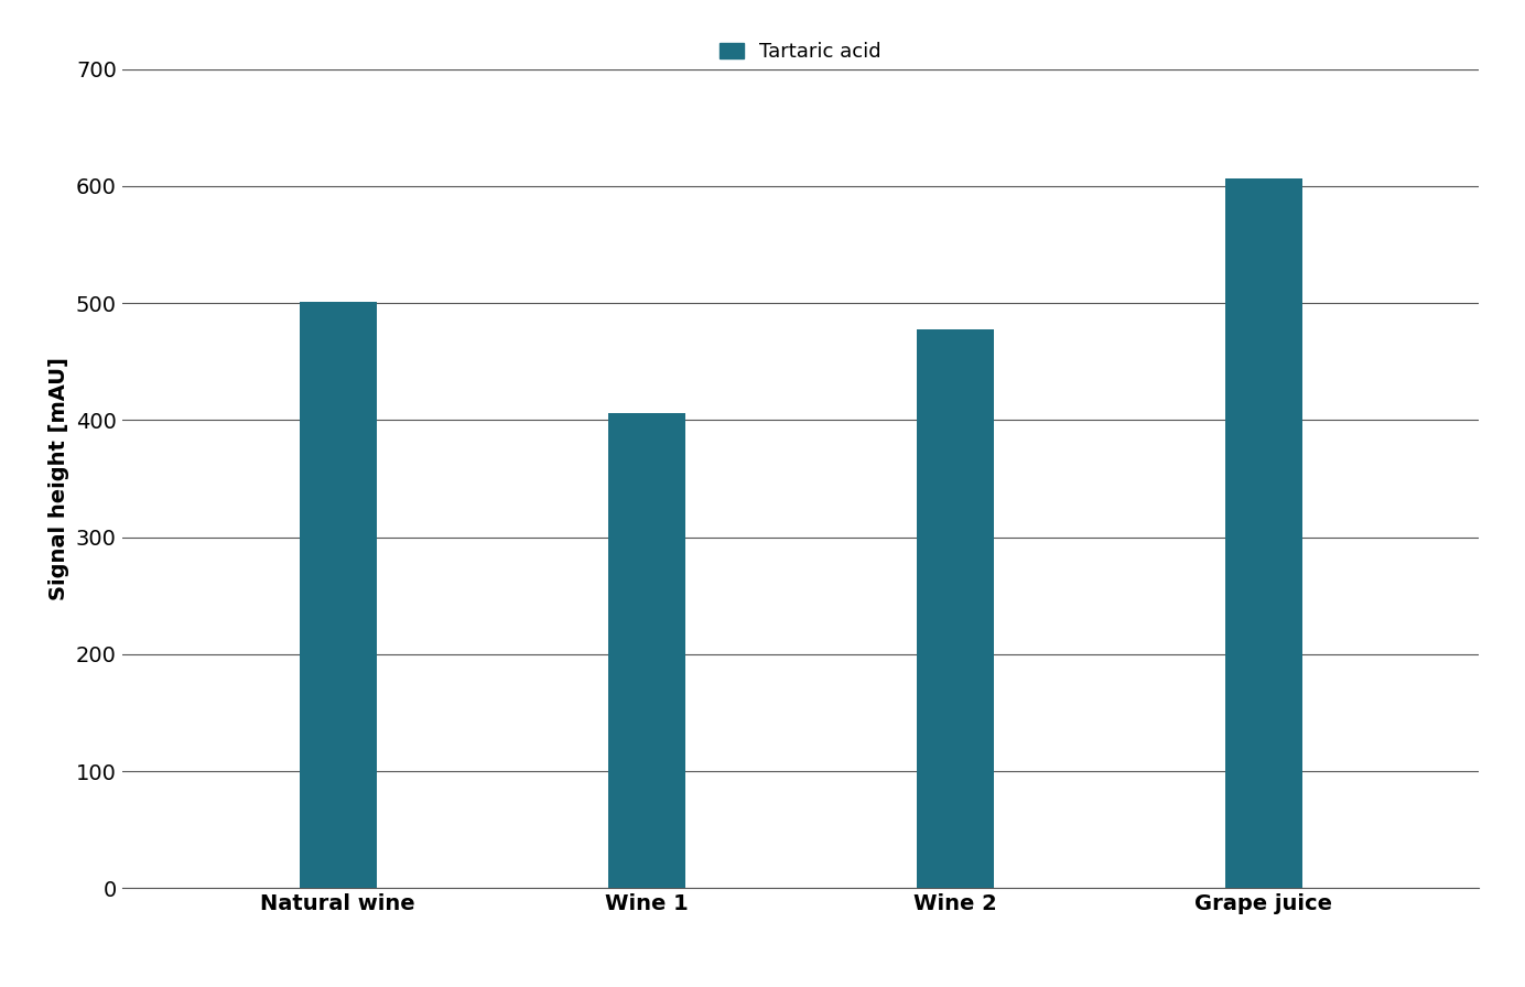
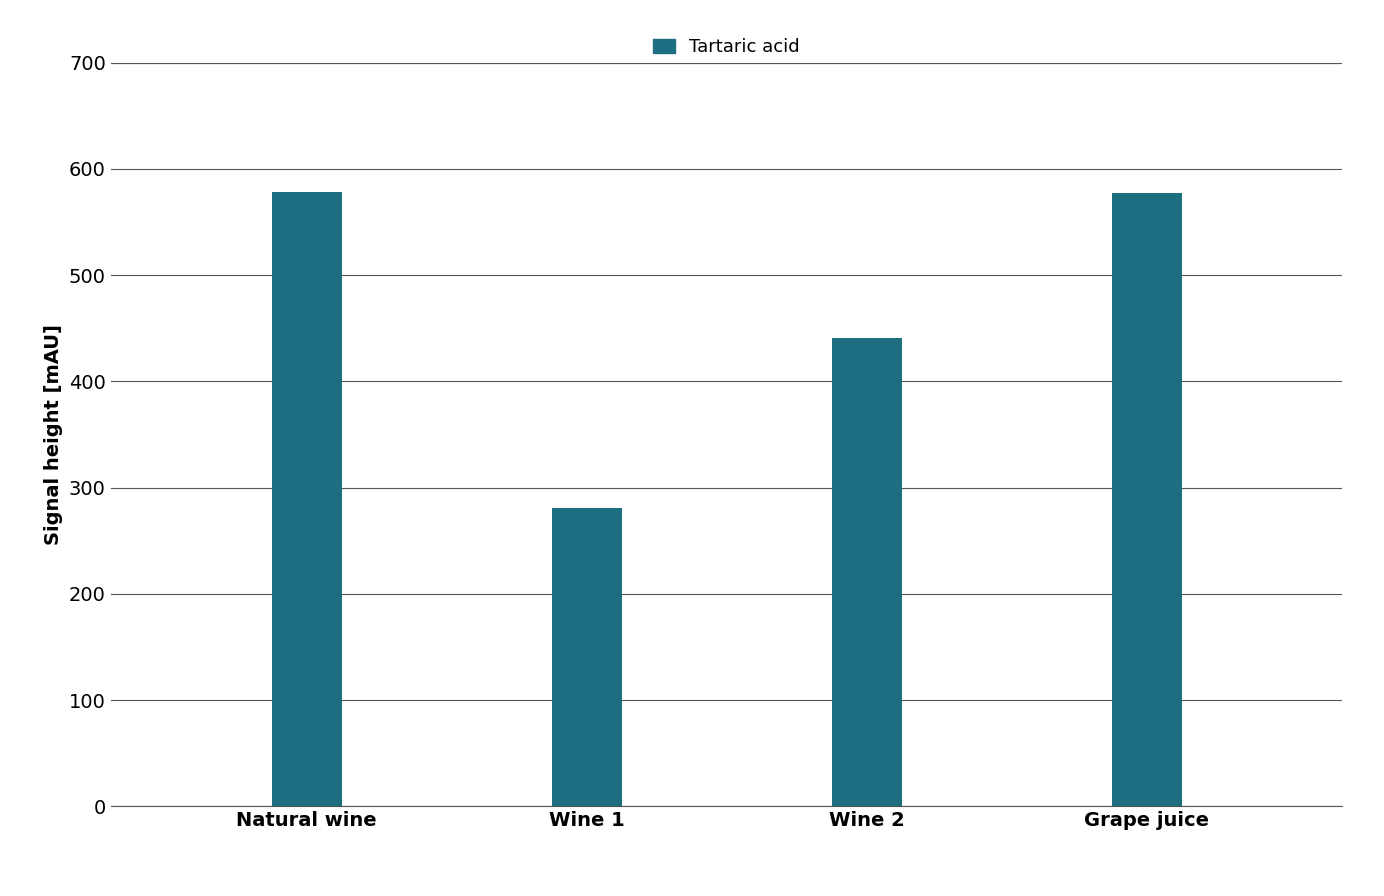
Natural wine: 501 -> 578
Wine 1: 406 -> 281
Wine 2: 478 -> 441
Grape juice: 607 -> 577
